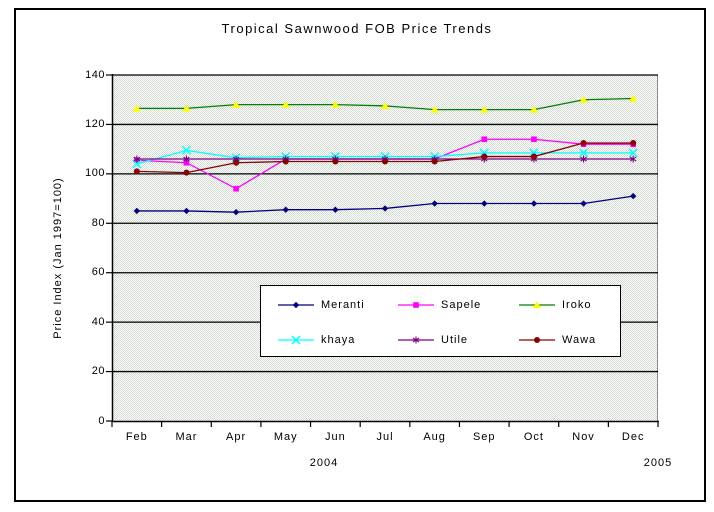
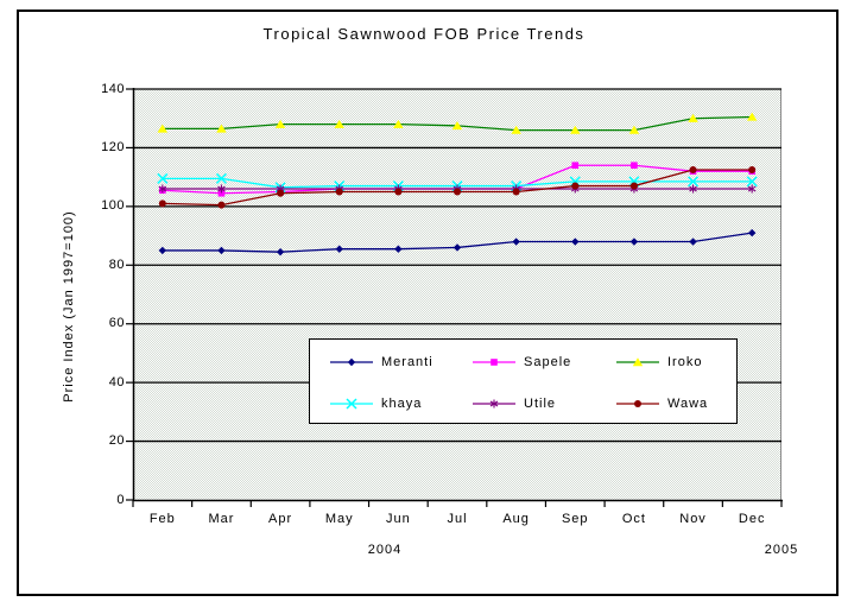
khaya/Feb: 104 -> 110
Sapele/Apr: 94 -> 105
